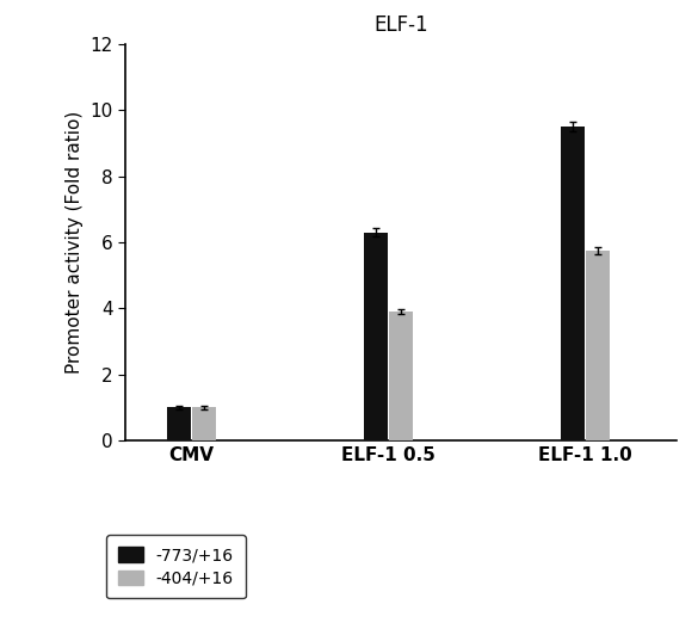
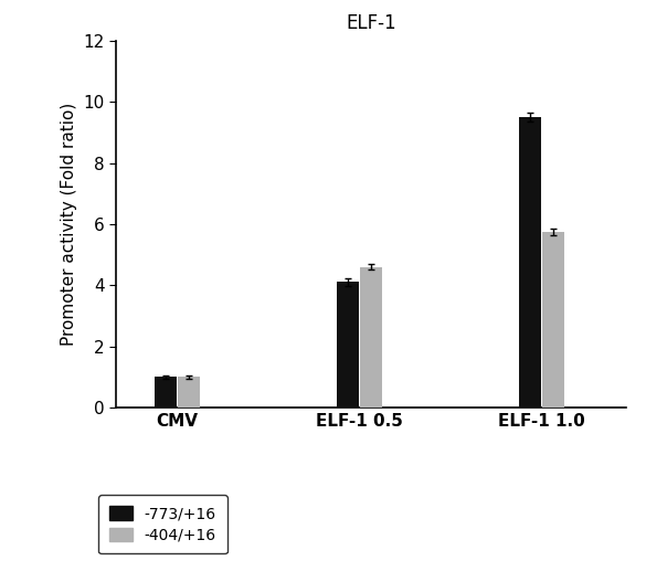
-773/+16/ELF-1 0.5: 6.3 -> 4.1
-404/+16/ELF-1 0.5: 3.90 -> 4.60
